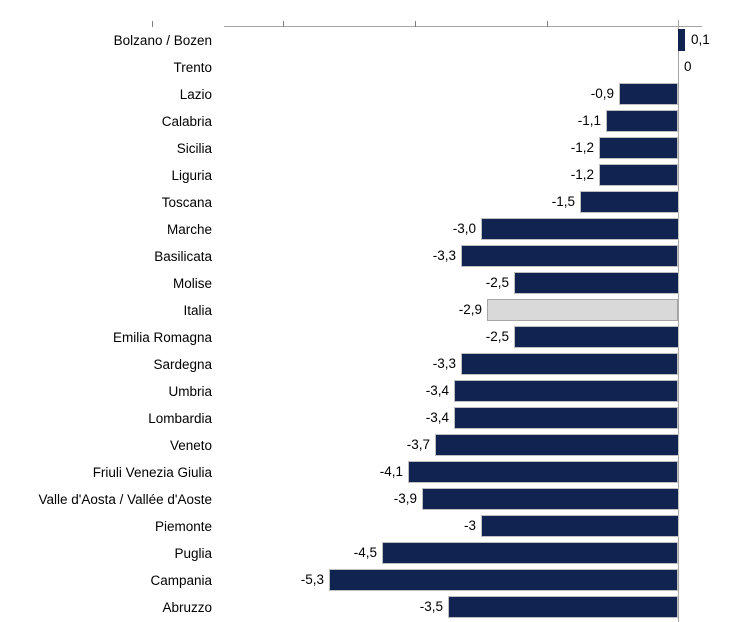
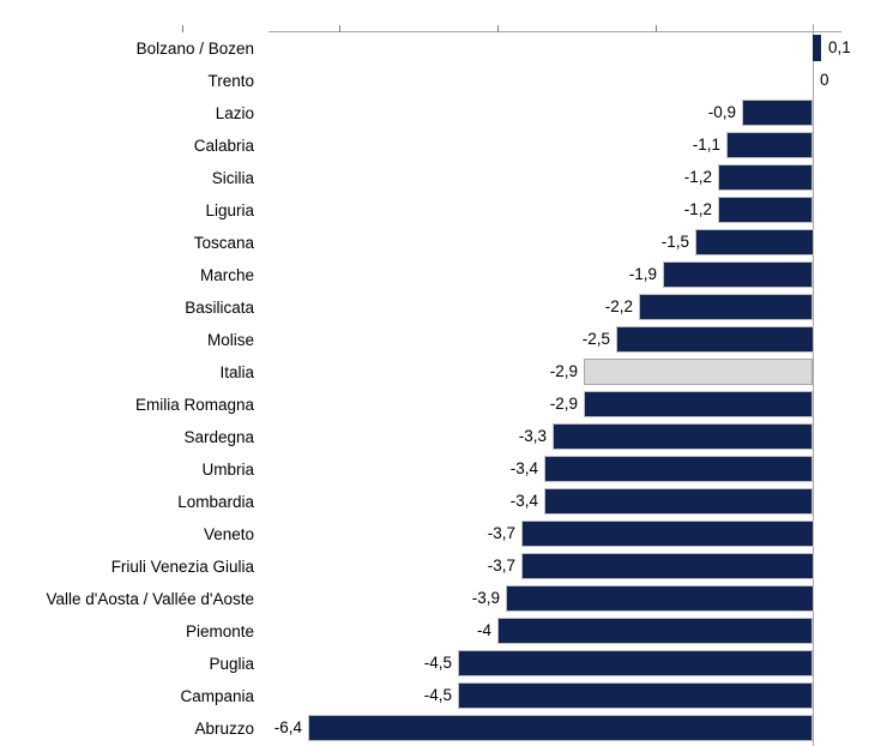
Marche: -3,0 -> -1,9
Basilicata: -3,3 -> -2,2
Emilia Romagna: -2,5 -> -2,9
Friuli Venezia Giulia: -4,1 -> -3,7
Piemonte: -3 -> -4
Campania: -5,3 -> -4,5
Abruzzo: -3,5 -> -6,4
